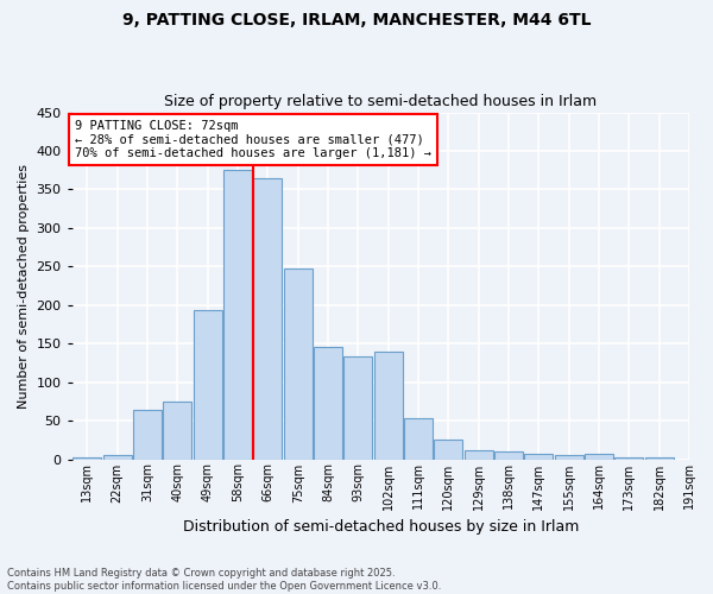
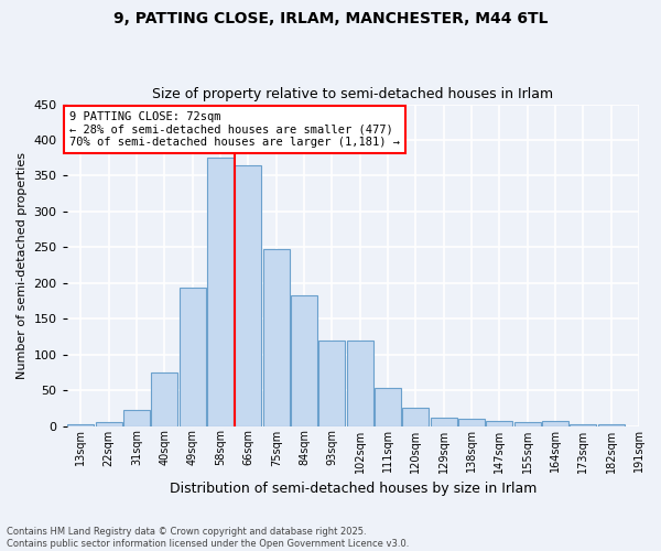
31sqm: 64 -> 22
84sqm: 146 -> 182
93sqm: 134 -> 120
102sqm: 140 -> 120
